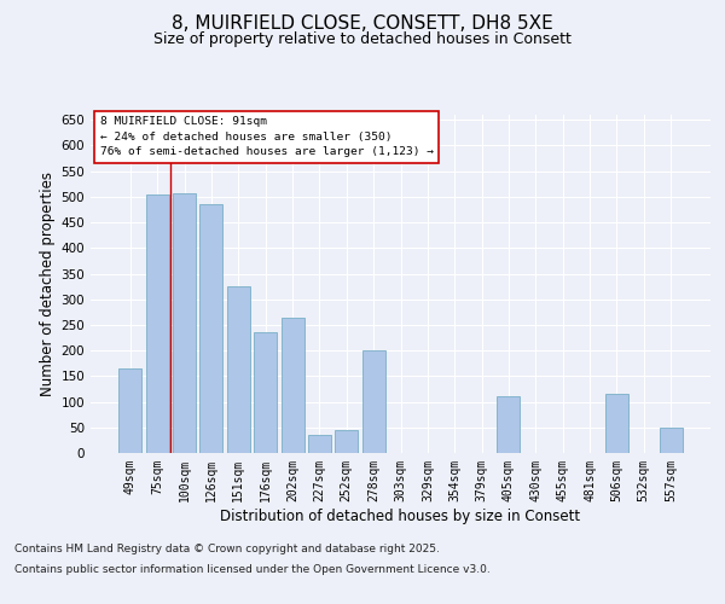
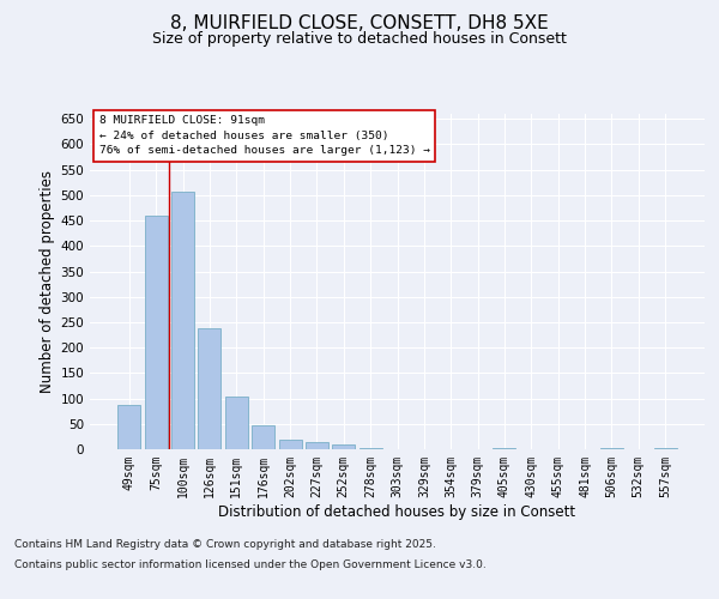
49sqm: 165 -> 88
75sqm: 505 -> 460
126sqm: 485 -> 238
151sqm: 325 -> 104
176sqm: 235 -> 47
202sqm: 265 -> 18
227sqm: 35 -> 13
252sqm: 45 -> 9
278sqm: 200 -> 3
405sqm: 110 -> 3
506sqm: 115 -> 3
557sqm: 50 -> 3
